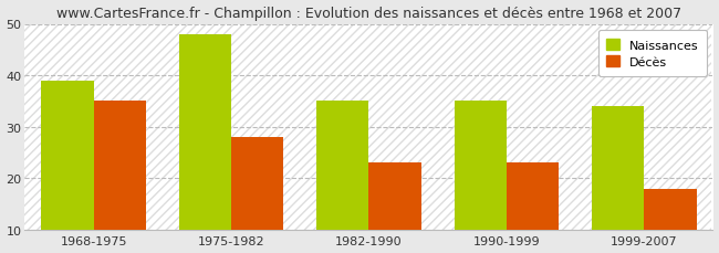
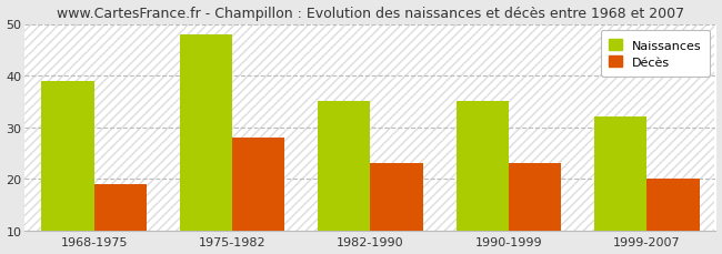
Décès/1968-1975: 35 -> 19
Naissances/1999-2007: 34 -> 32
Décès/1999-2007: 18 -> 20
